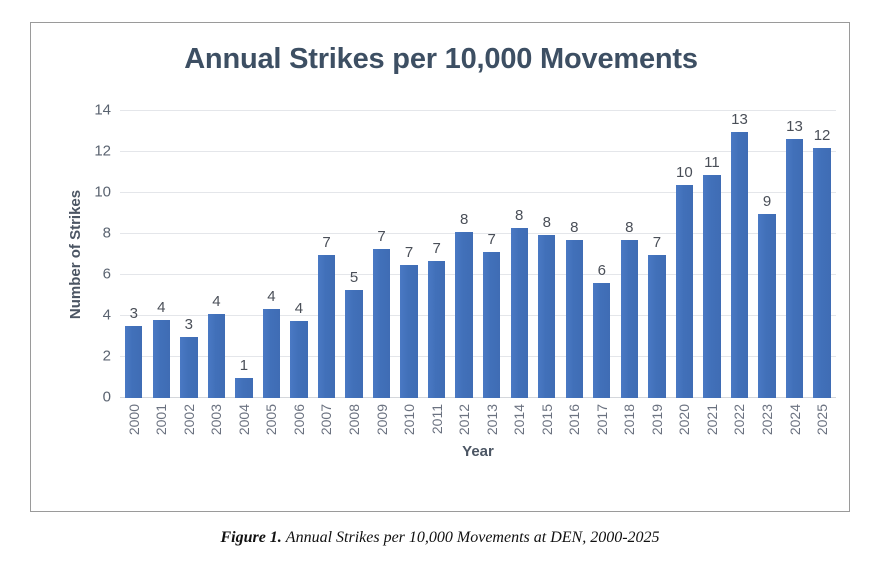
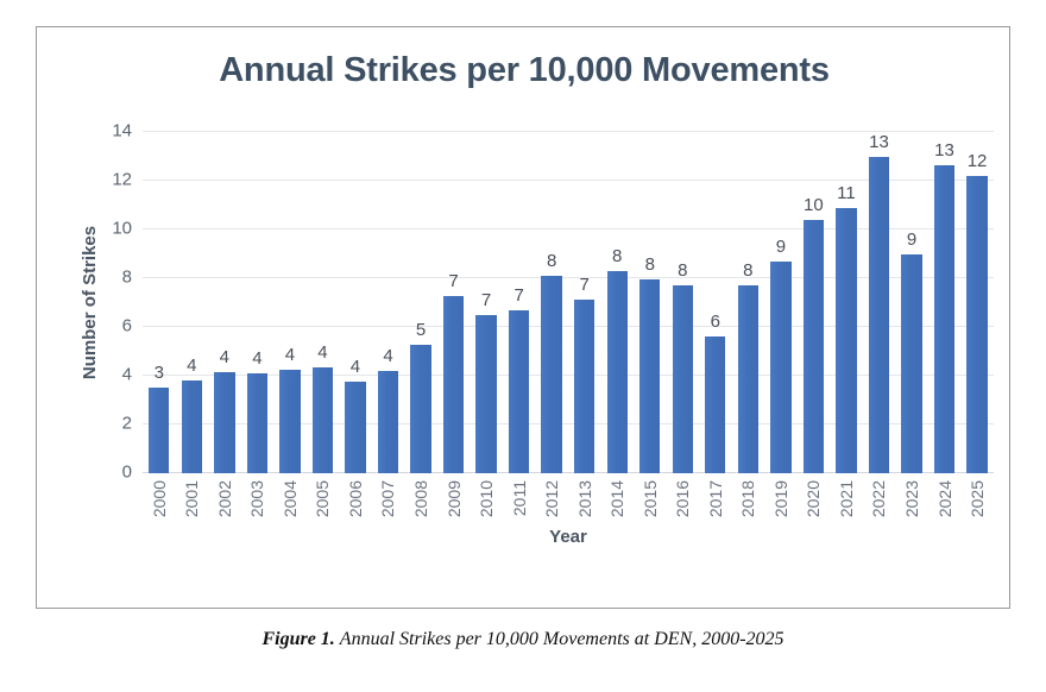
2002: 3 -> 4
2004: 1 -> 4
2007: 7 -> 4
2019: 7 -> 9
